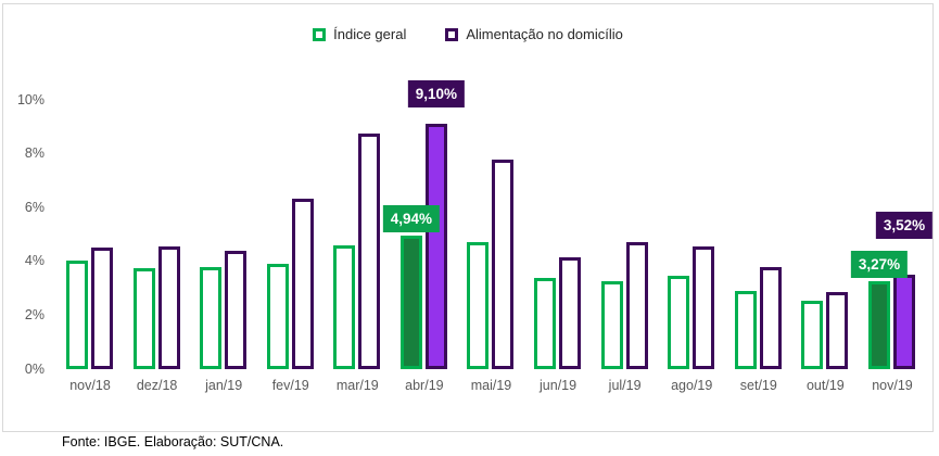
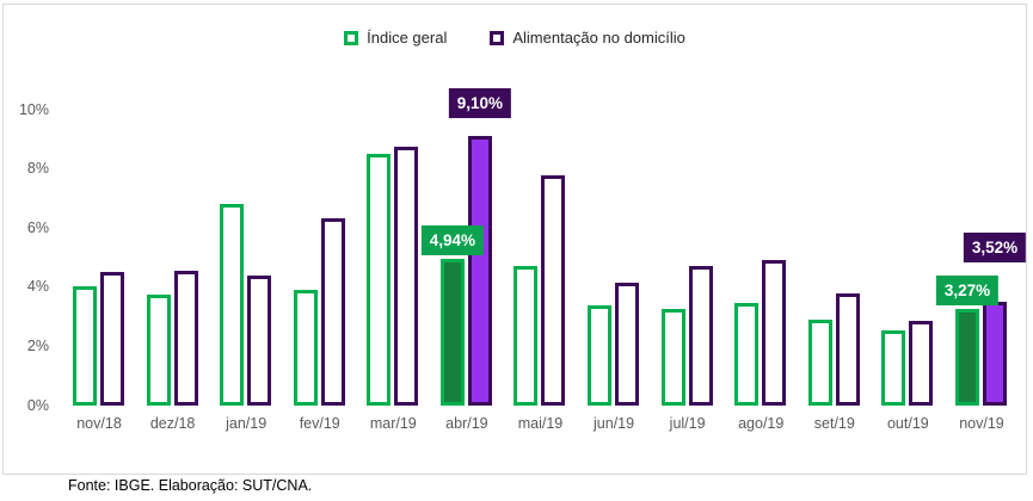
Índice geral/jan/19: 3.8% -> 6.8%
Índice geral/mar/19: 4.6% -> 8.5%
Alimentação no domicílio/ago/19: 4.5% -> 4.9%
